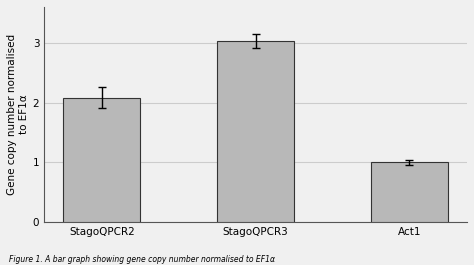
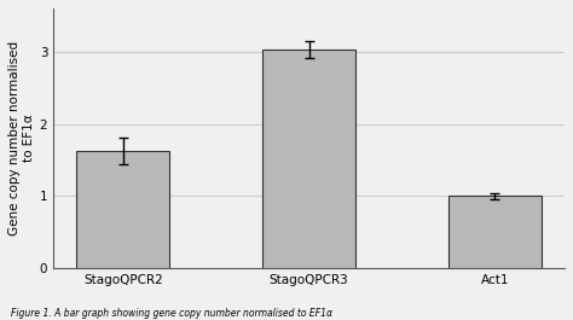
StagoQPCR2: 2.08 -> 1.62
